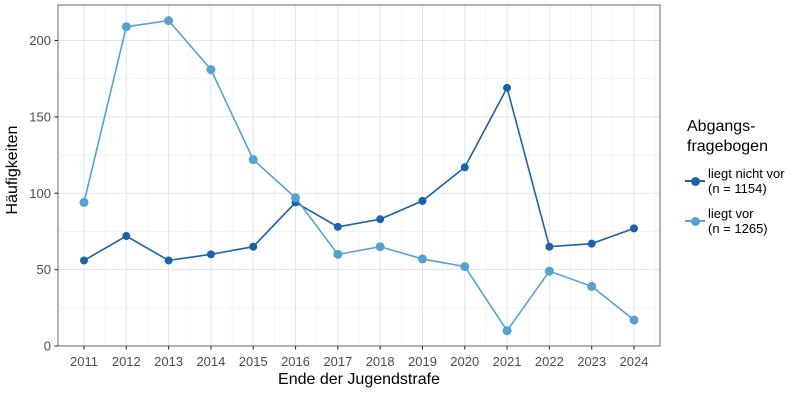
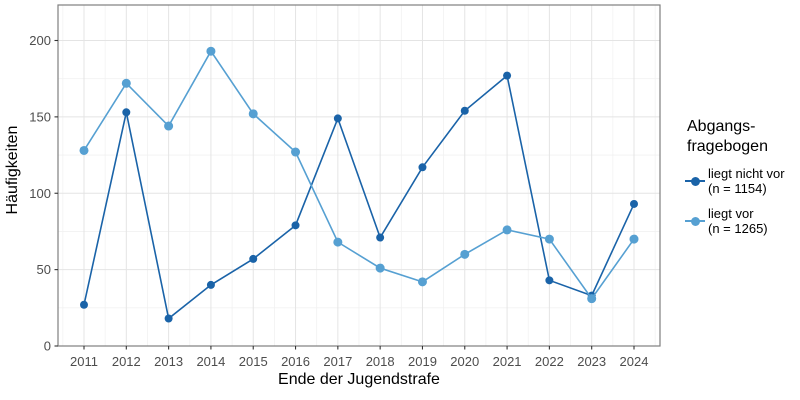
liegt nicht vor (n = 1154)/2011: 56 -> 27
liegt vor (n = 1265)/2011: 94 -> 128
liegt nicht vor (n = 1154)/2012: 72 -> 153
liegt vor (n = 1265)/2012: 209 -> 172
liegt nicht vor (n = 1154)/2013: 56 -> 18
liegt vor (n = 1265)/2013: 213 -> 144
liegt nicht vor (n = 1154)/2014: 60 -> 40
liegt vor (n = 1265)/2014: 181 -> 193
liegt nicht vor (n = 1154)/2015: 65 -> 57
liegt vor (n = 1265)/2015: 122 -> 152
liegt nicht vor (n = 1154)/2016: 94 -> 79
liegt vor (n = 1265)/2016: 97 -> 127
liegt nicht vor (n = 1154)/2017: 78 -> 149
liegt vor (n = 1265)/2017: 60 -> 68
liegt nicht vor (n = 1154)/2018: 83 -> 71
liegt vor (n = 1265)/2018: 65 -> 51
liegt nicht vor (n = 1154)/2019: 95 -> 117
liegt vor (n = 1265)/2019: 57 -> 42
liegt nicht vor (n = 1154)/2020: 117 -> 154
liegt vor (n = 1265)/2020: 52 -> 60
liegt nicht vor (n = 1154)/2021: 169 -> 177
liegt vor (n = 1265)/2021: 10 -> 76
liegt nicht vor (n = 1154)/2022: 65 -> 43
liegt vor (n = 1265)/2022: 49 -> 70
liegt nicht vor (n = 1154)/2023: 67 -> 33
liegt vor (n = 1265)/2023: 39 -> 31
liegt nicht vor (n = 1154)/2024: 77 -> 93
liegt vor (n = 1265)/2024: 17 -> 70
